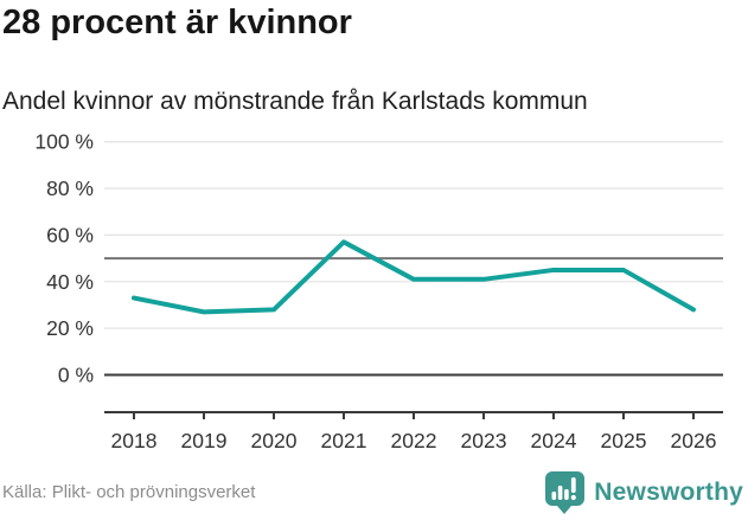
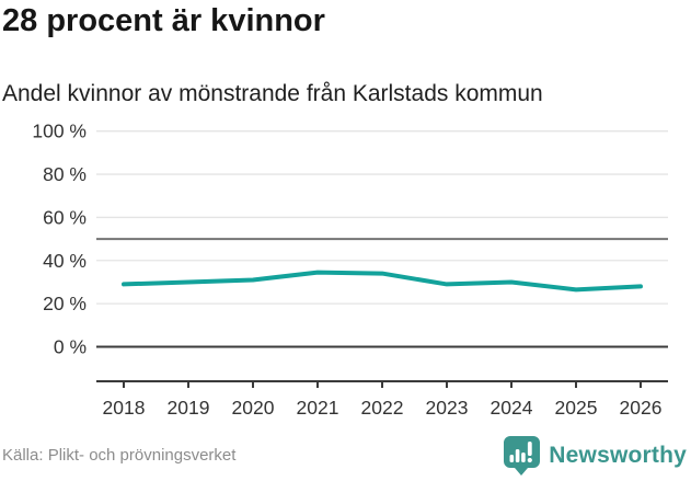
2018: 33% -> 29%
2019: 27% -> 30%
2020: 28% -> 31%
2021: 57% -> 34%
2022: 41% -> 34%
2023: 41% -> 29%
2024: 45% -> 30%
2025: 45% -> 26%
